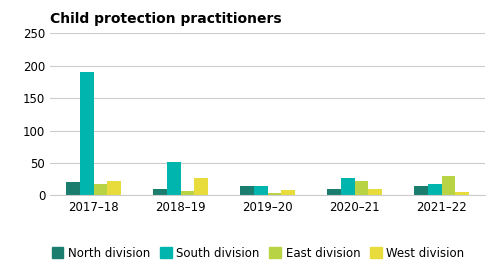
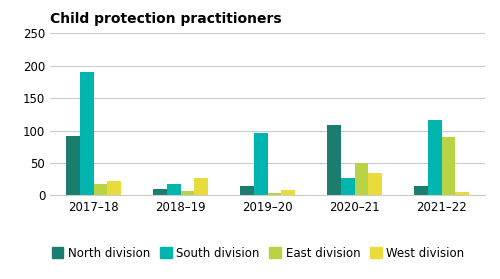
North division/2017–18: 20 -> 92
South division/2018–19: 52 -> 18
South division/2019–20: 15 -> 96
North division/2020–21: 10 -> 108
East division/2020–21: 22 -> 50
West division/2020–21: 9 -> 34
South division/2021–22: 18 -> 116
East division/2021–22: 30 -> 90
